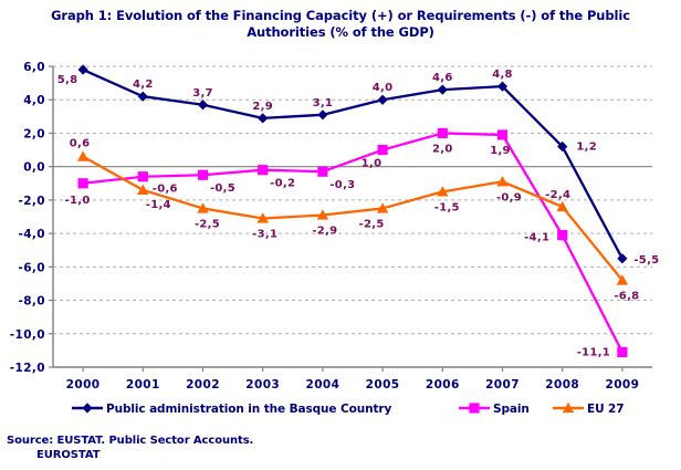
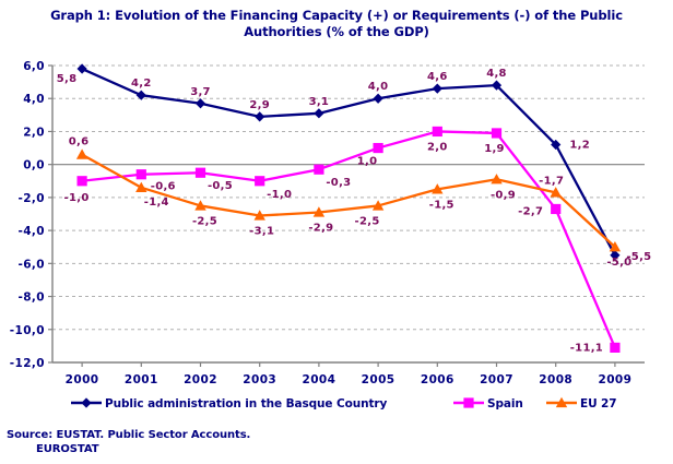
Spain/2003: -0,2 -> -1,0
Spain/2008: -4,1 -> -2,7
EU 27/2008: -2,4 -> -1,7
EU 27/2009: -6,8 -> -5,0
